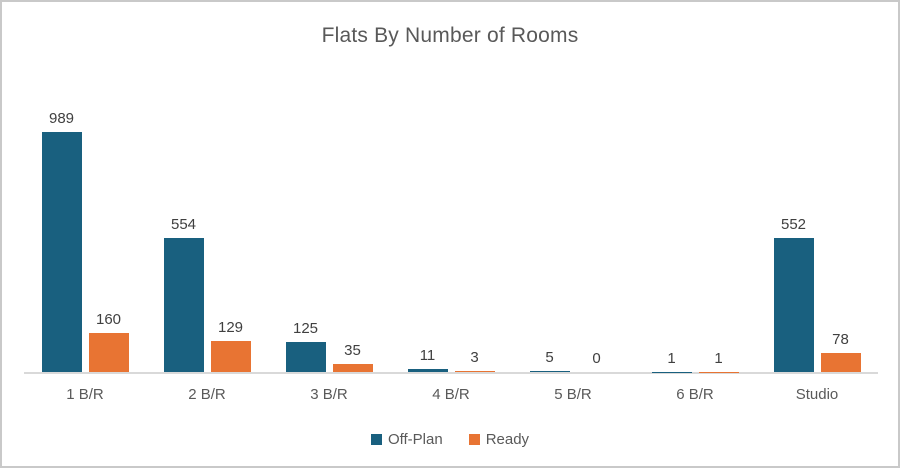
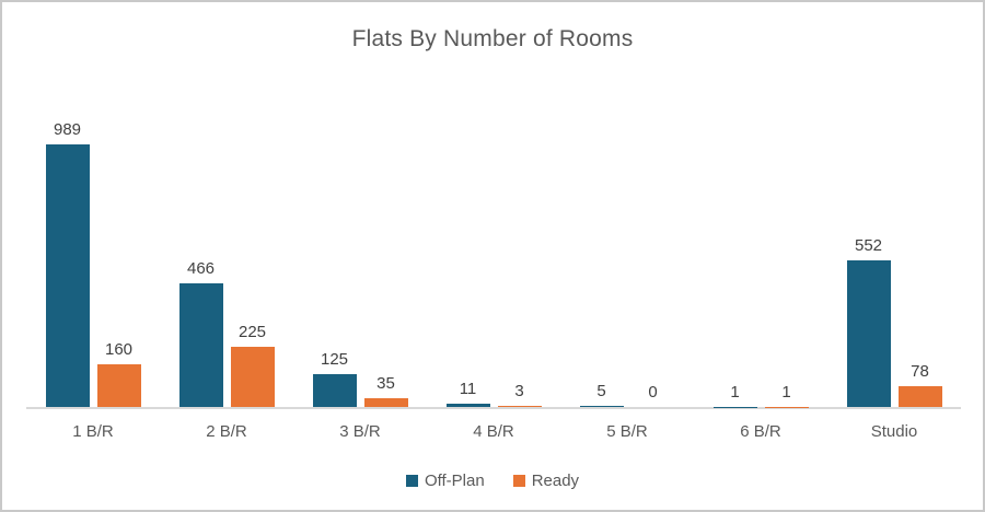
Off-Plan/2 B/R: 554 -> 466
Ready/2 B/R: 129 -> 225
